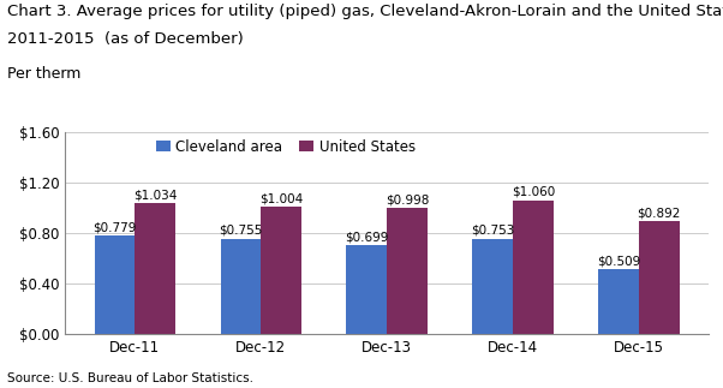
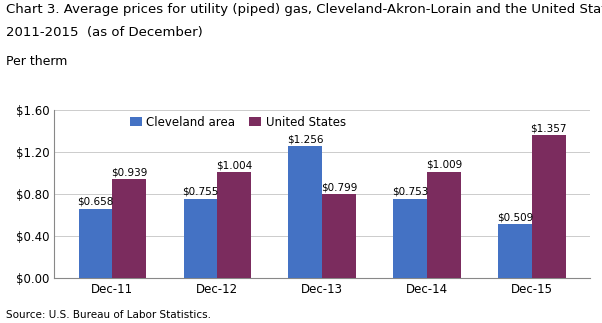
Cleveland area/Dec-11: $0.779 -> $0.658
United States/Dec-11: $1.034 -> $0.939
Cleveland area/Dec-13: $0.699 -> $1.256
United States/Dec-13: $0.998 -> $0.799
United States/Dec-14: $1.060 -> $1.009
United States/Dec-15: $0.892 -> $1.357
